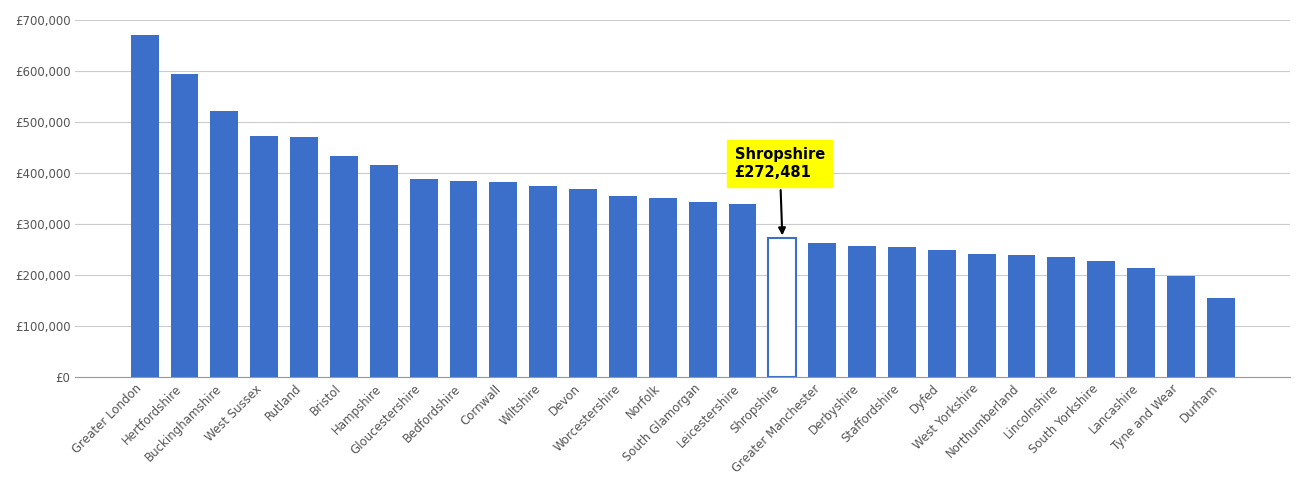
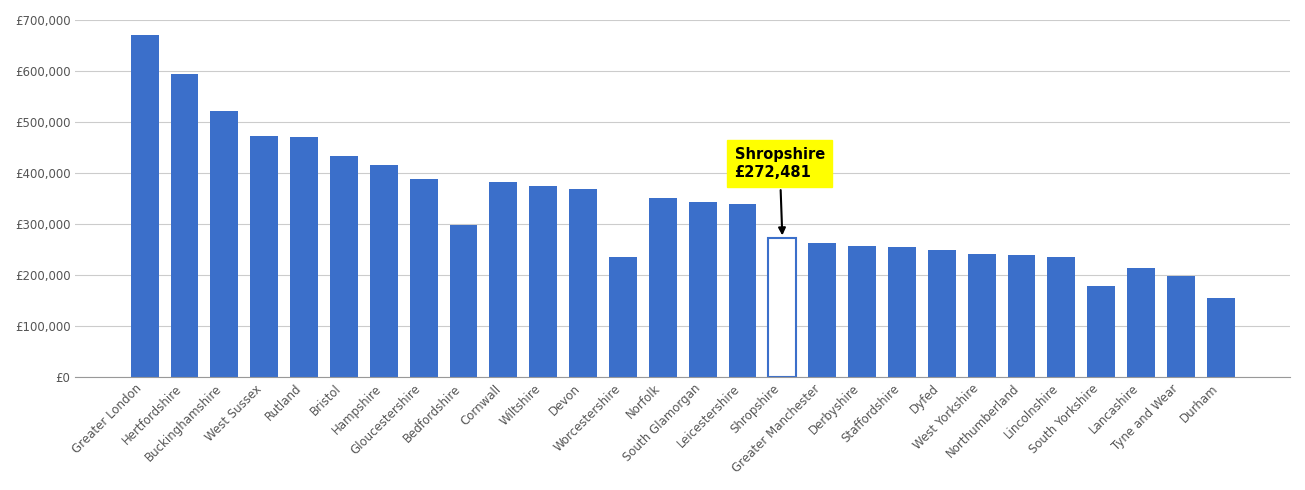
Bedfordshire: £385,000 -> £298,000
Worcestershire: £355,000 -> £236,000
South Yorkshire: £228,000 -> £178,000
